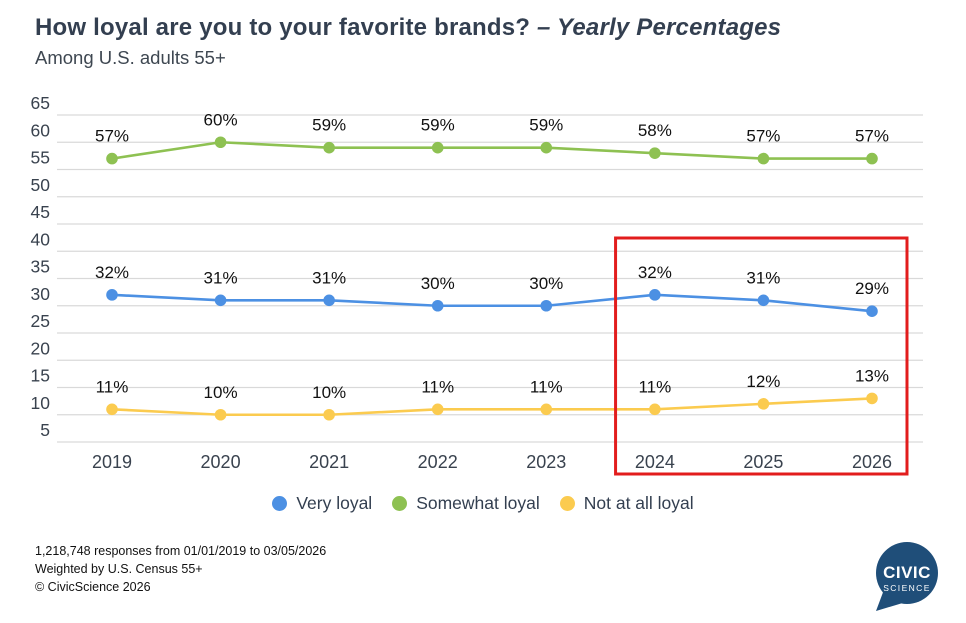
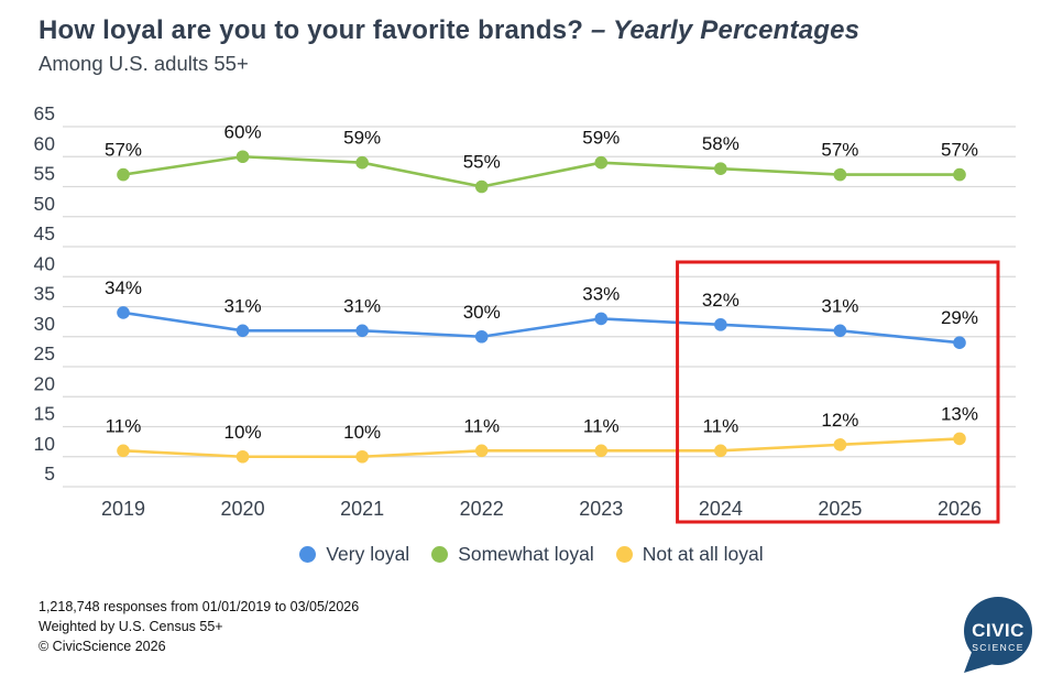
Very loyal/2019: 32% -> 34%
Somewhat loyal/2022: 59% -> 55%
Very loyal/2023: 30% -> 33%
